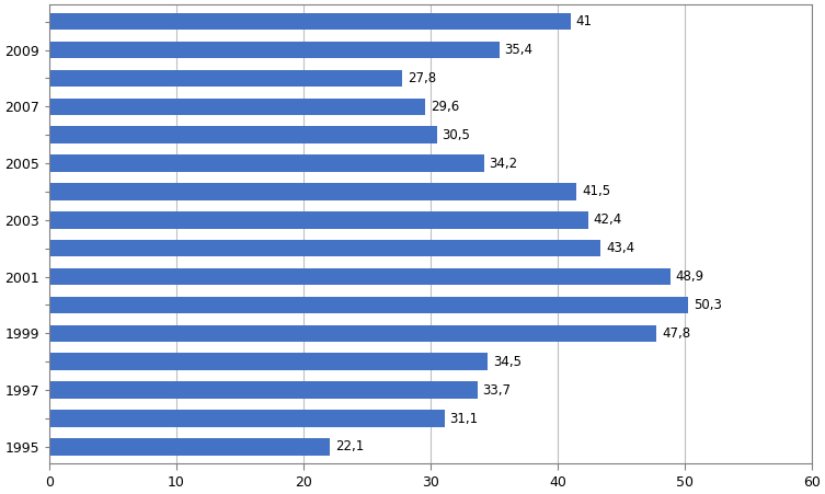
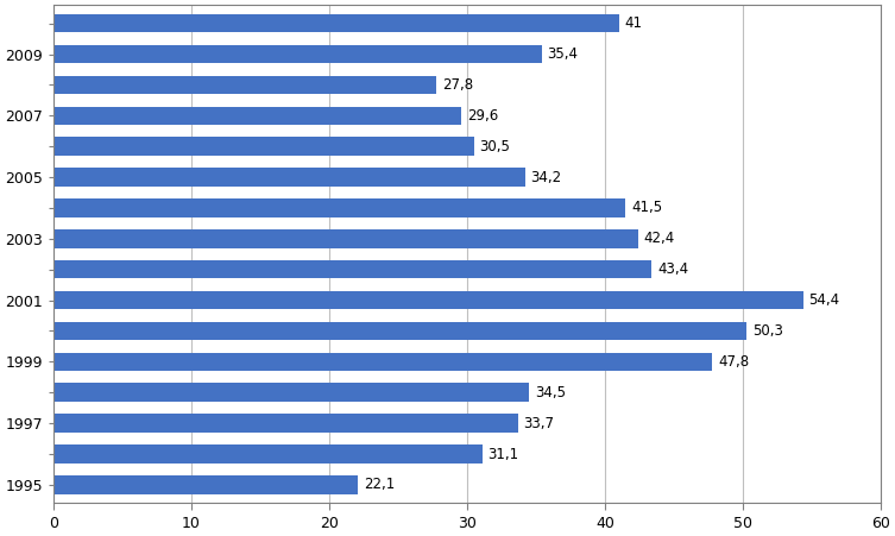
2001: 48,9 -> 54,4
